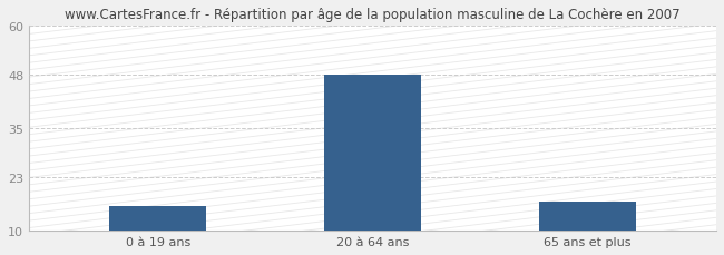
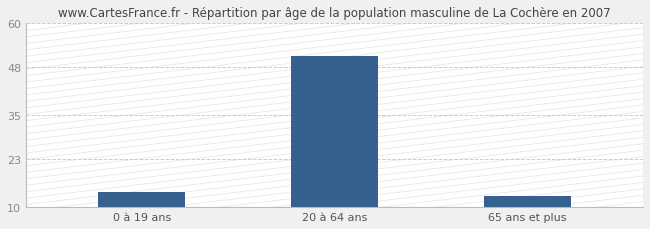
0 à 19 ans: 16 -> 14
20 à 64 ans: 48 -> 51
65 ans et plus: 17 -> 13
